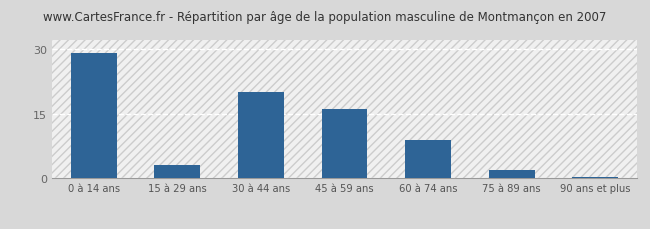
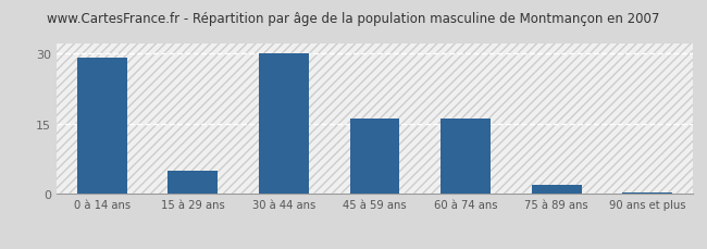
15 à 29 ans: 3.0 -> 5.0
30 à 44 ans: 20.0 -> 30.0
60 à 74 ans: 9.0 -> 16.0
